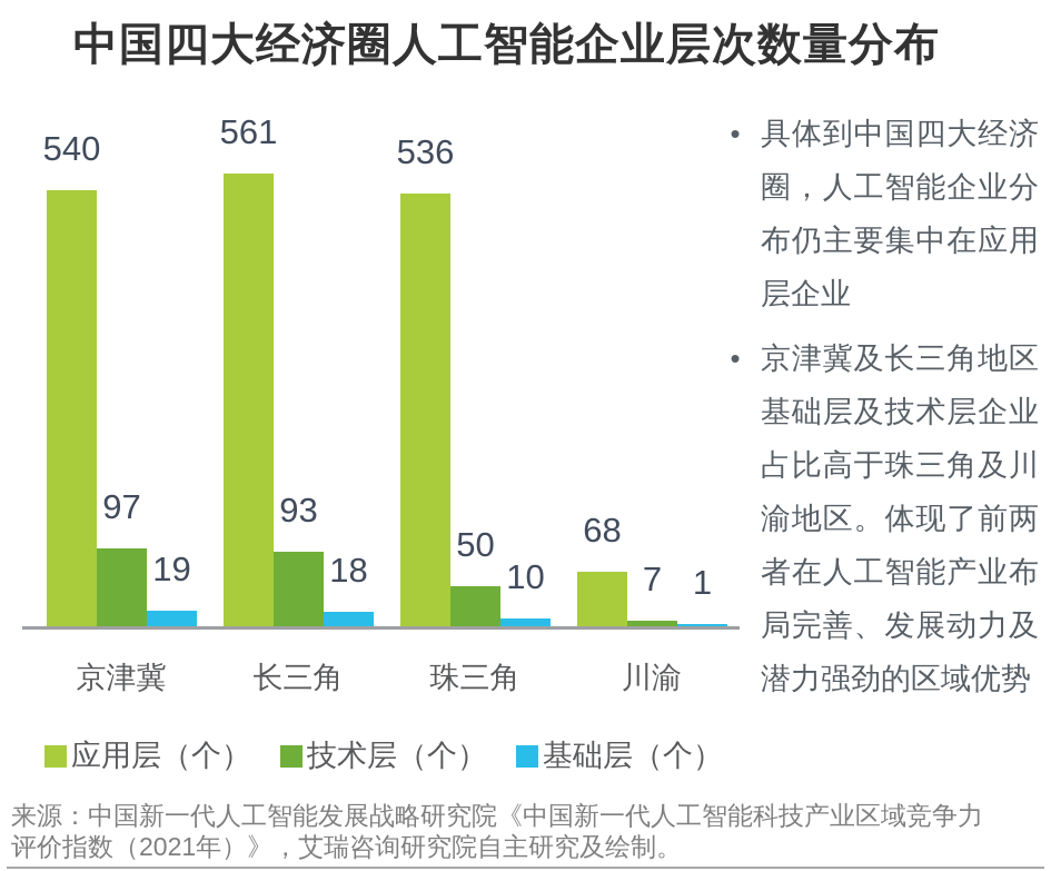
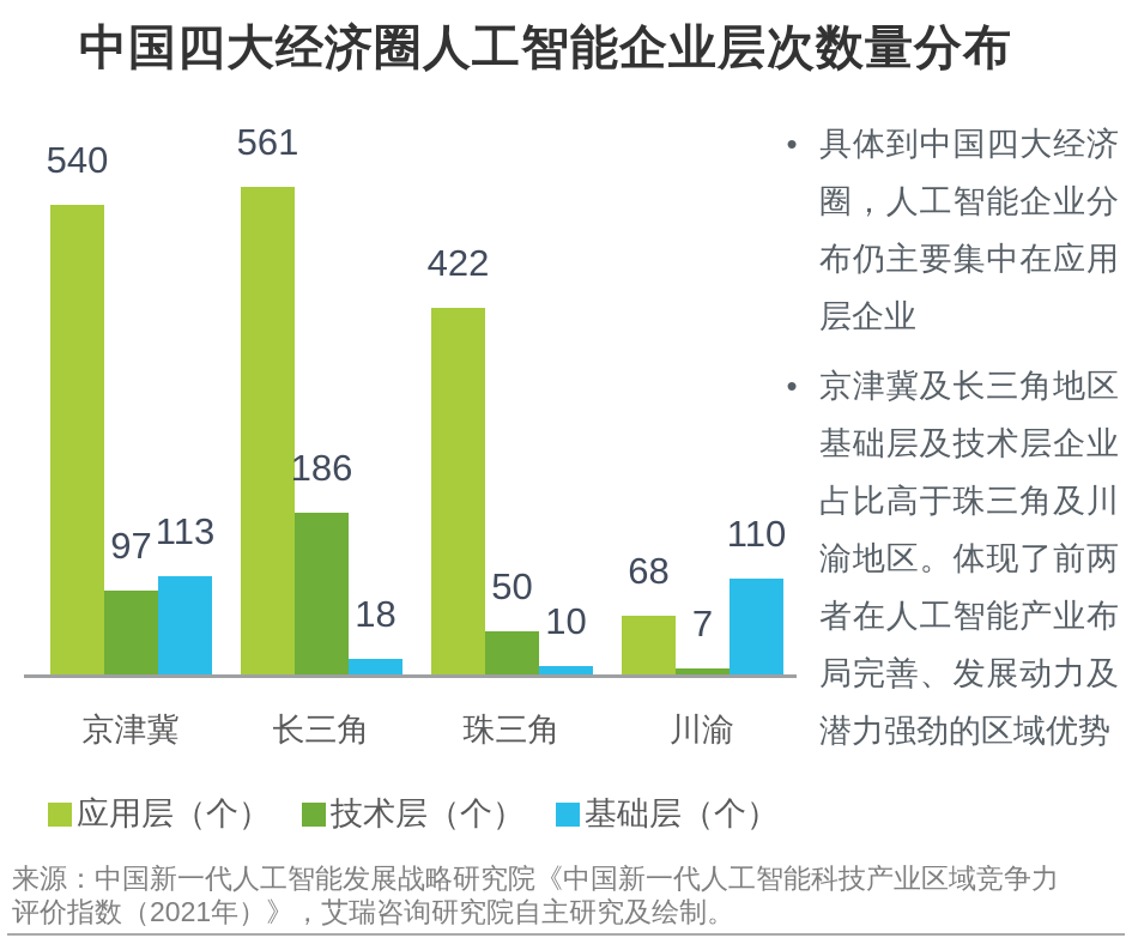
基础层（个）/京津冀: 19 -> 113
技术层（个）/长三角: 93 -> 186
应用层（个）/珠三角: 536 -> 422
基础层（个）/川渝: 1 -> 110
